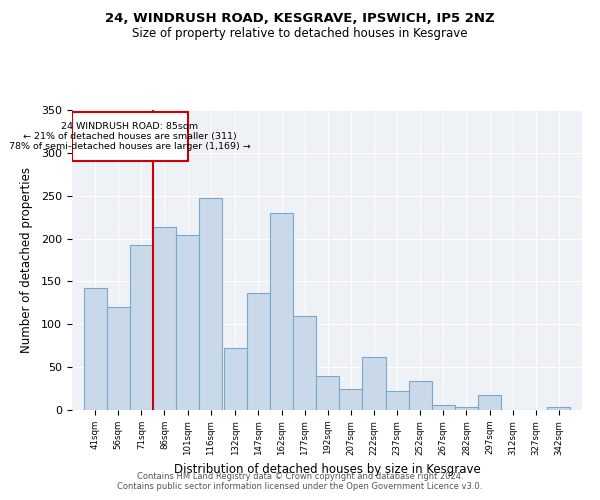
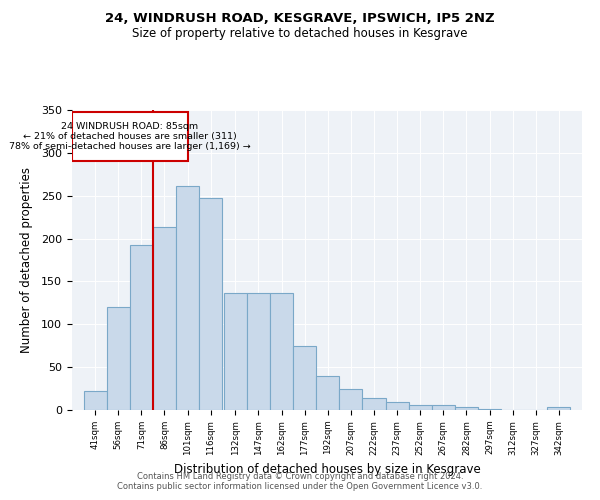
41sqm: 142 -> 22
101sqm: 204 -> 261
132sqm: 72 -> 137
162sqm: 230 -> 136
177sqm: 110 -> 75
222sqm: 62 -> 14
237sqm: 22 -> 9
252sqm: 34 -> 6
297sqm: 18 -> 1
